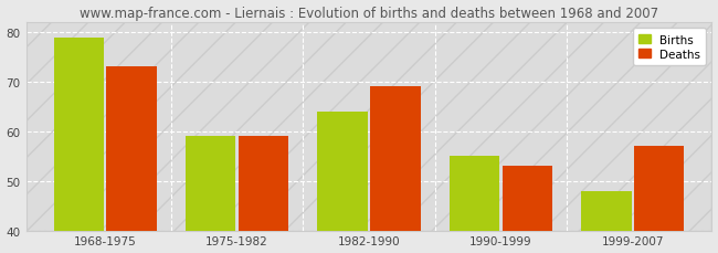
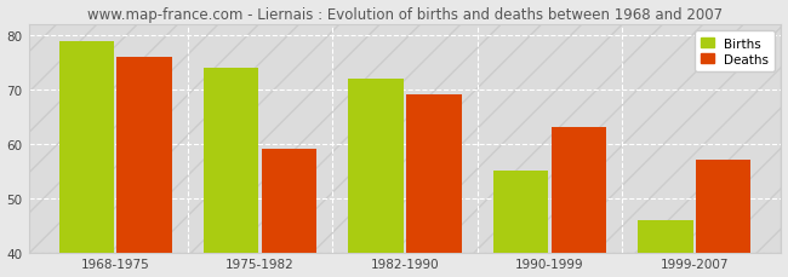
Deaths/1968-1975: 73 -> 76
Births/1975-1982: 59 -> 74
Births/1982-1990: 64 -> 72
Deaths/1990-1999: 53 -> 63
Births/1999-2007: 48 -> 46
